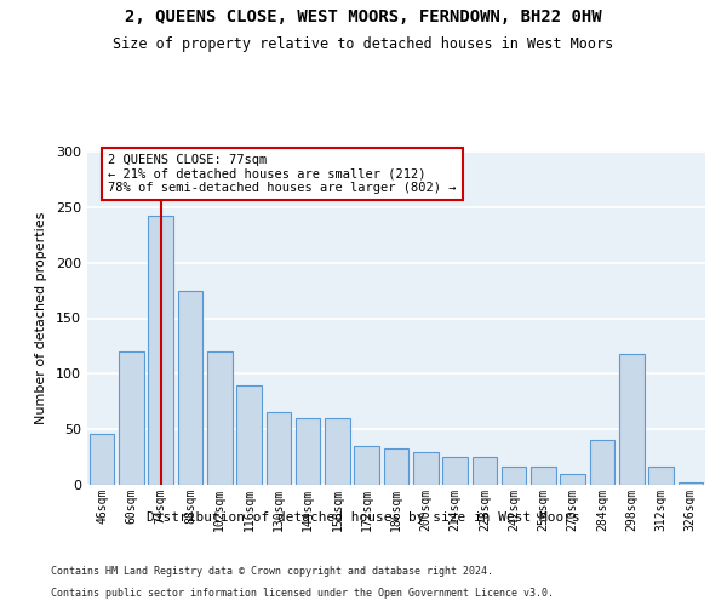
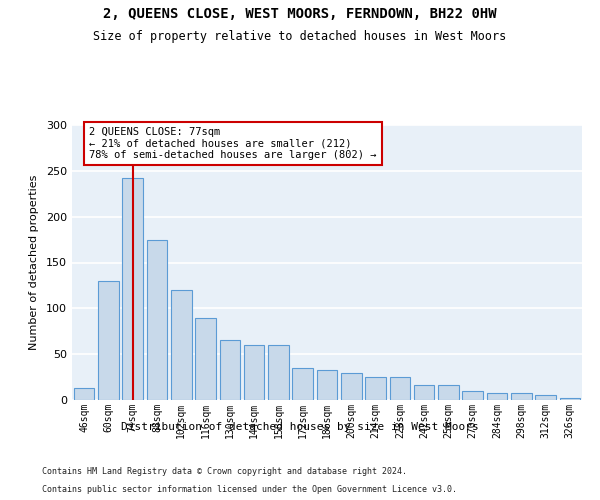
46sqm: 46 -> 13
60sqm: 120 -> 130
284sqm: 40 -> 8
298sqm: 118 -> 8
312sqm: 16 -> 5
